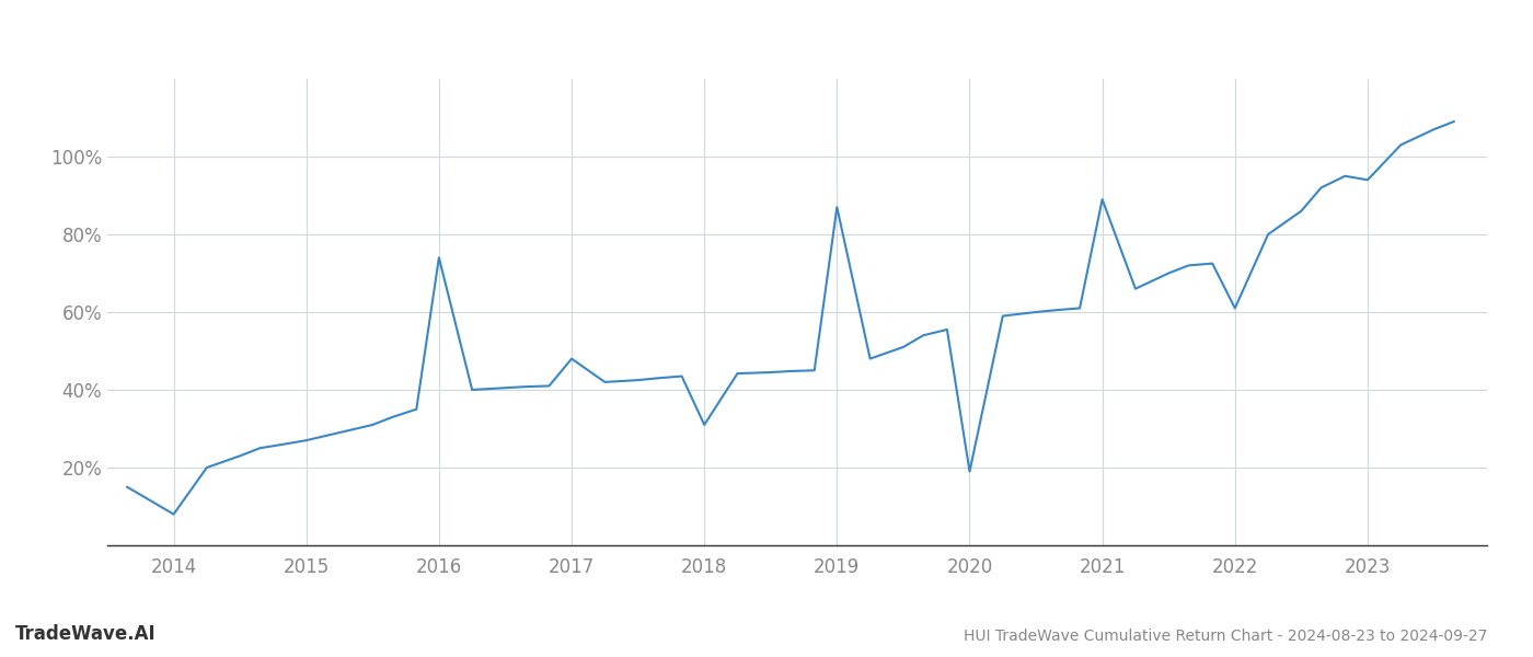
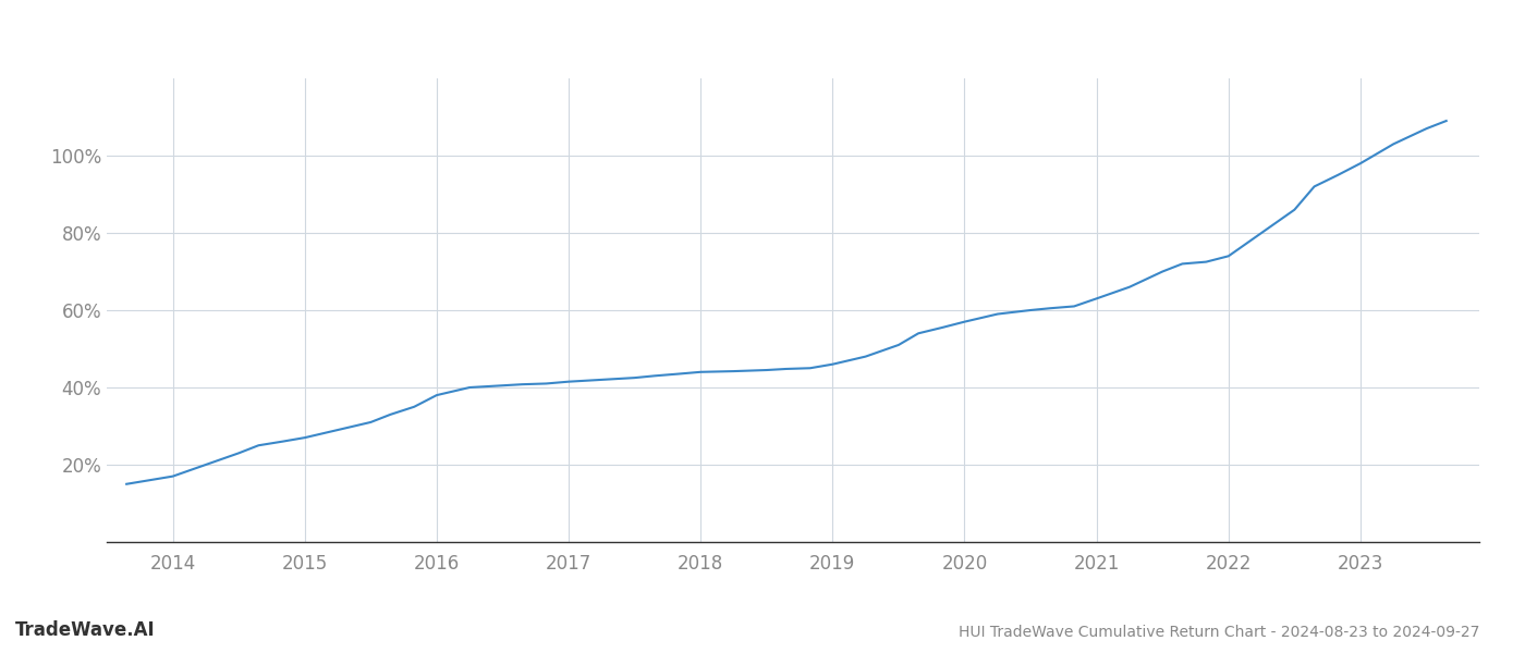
2014: 8.0% -> 17.0%
2016: 74.0% -> 38.0%
2017: 48.0% -> 41.5%
2018: 31.0% -> 44.0%
2019: 87.0% -> 46.0%
2020: 19.0% -> 57.0%
2021: 89.0% -> 63.0%
2022: 61.0% -> 74.0%
2023: 94.0% -> 98.0%
